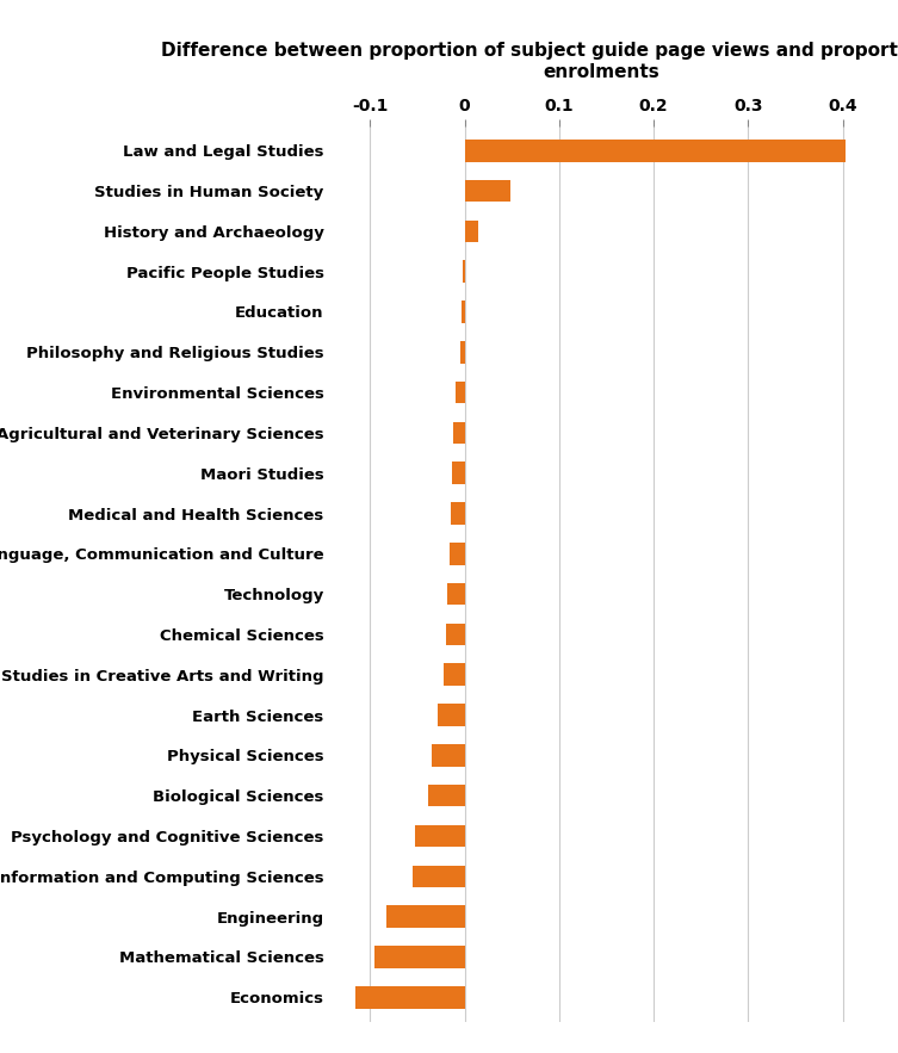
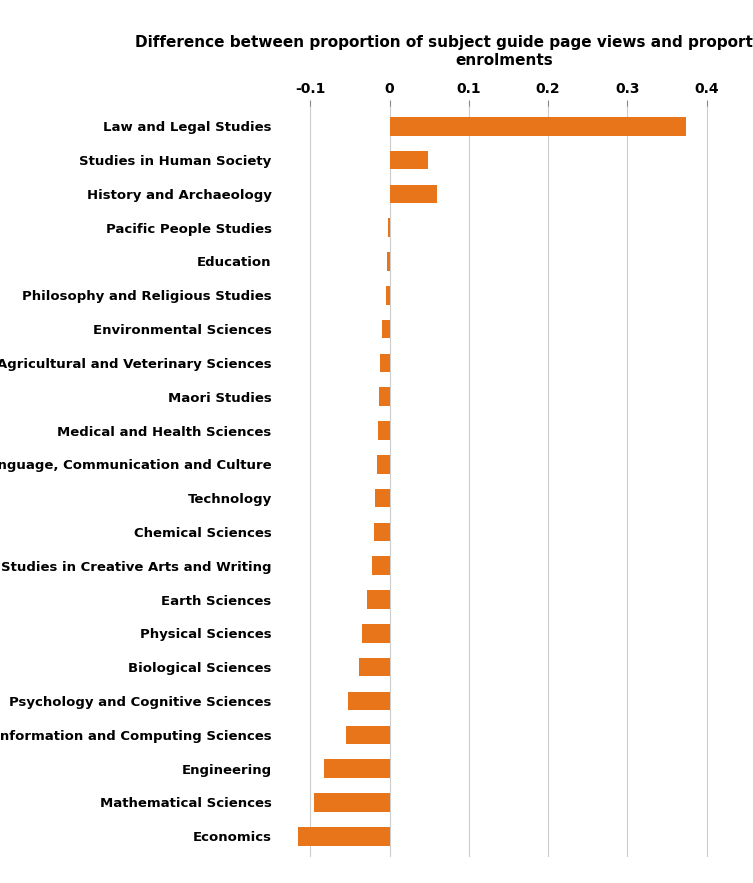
Law and Legal Studies: 0.403 -> 0.374
History and Archaeology: 0.015 -> 0.060
